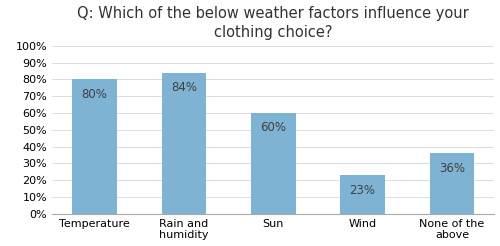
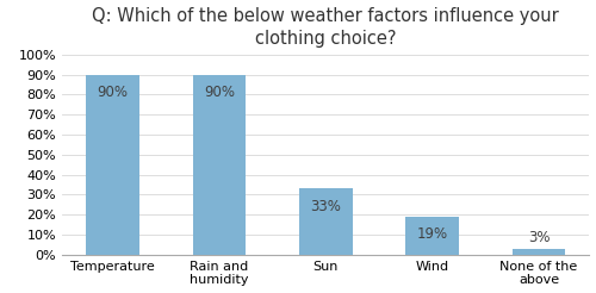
Temperature: 80% -> 90%
Rain and humidity: 84% -> 90%
Sun: 60% -> 33%
Wind: 23% -> 19%
None of the above: 36% -> 3%
